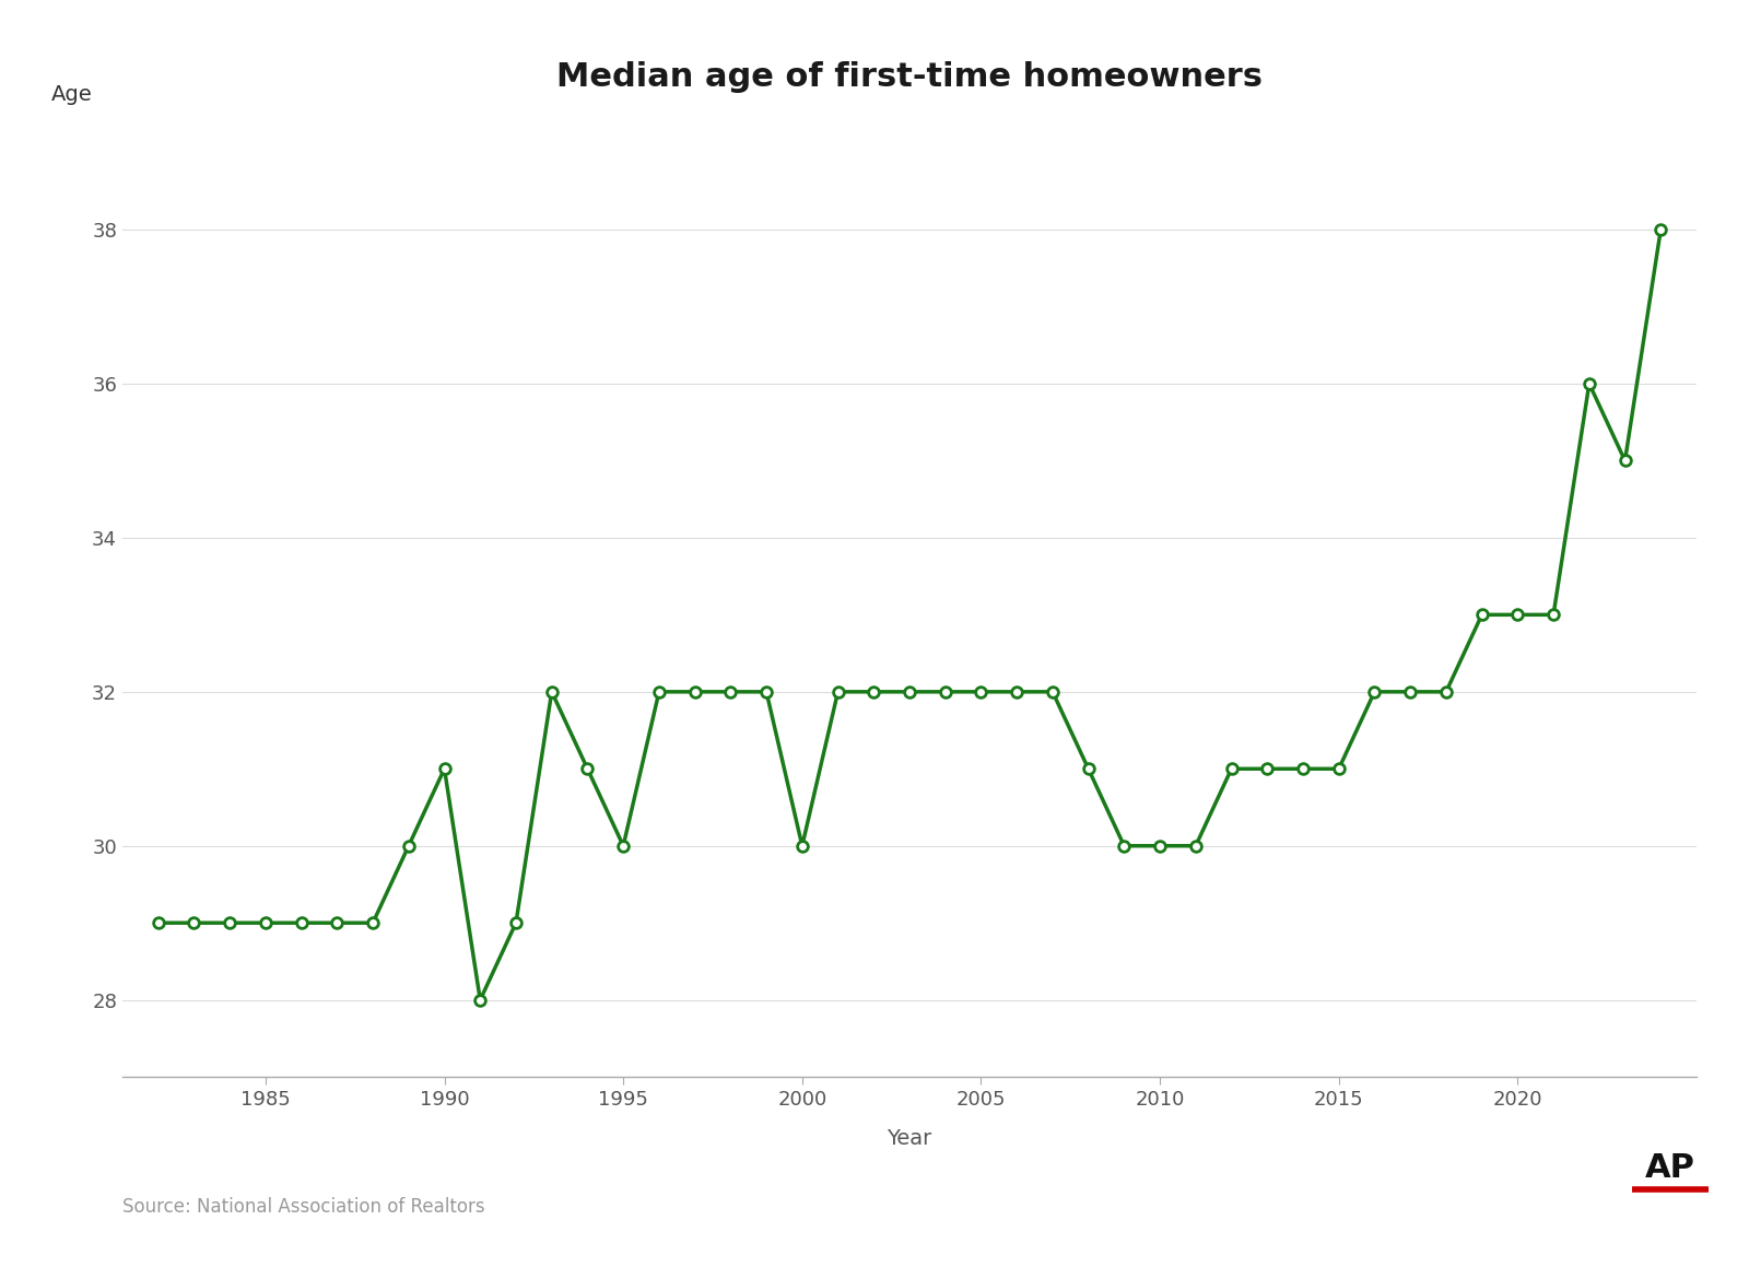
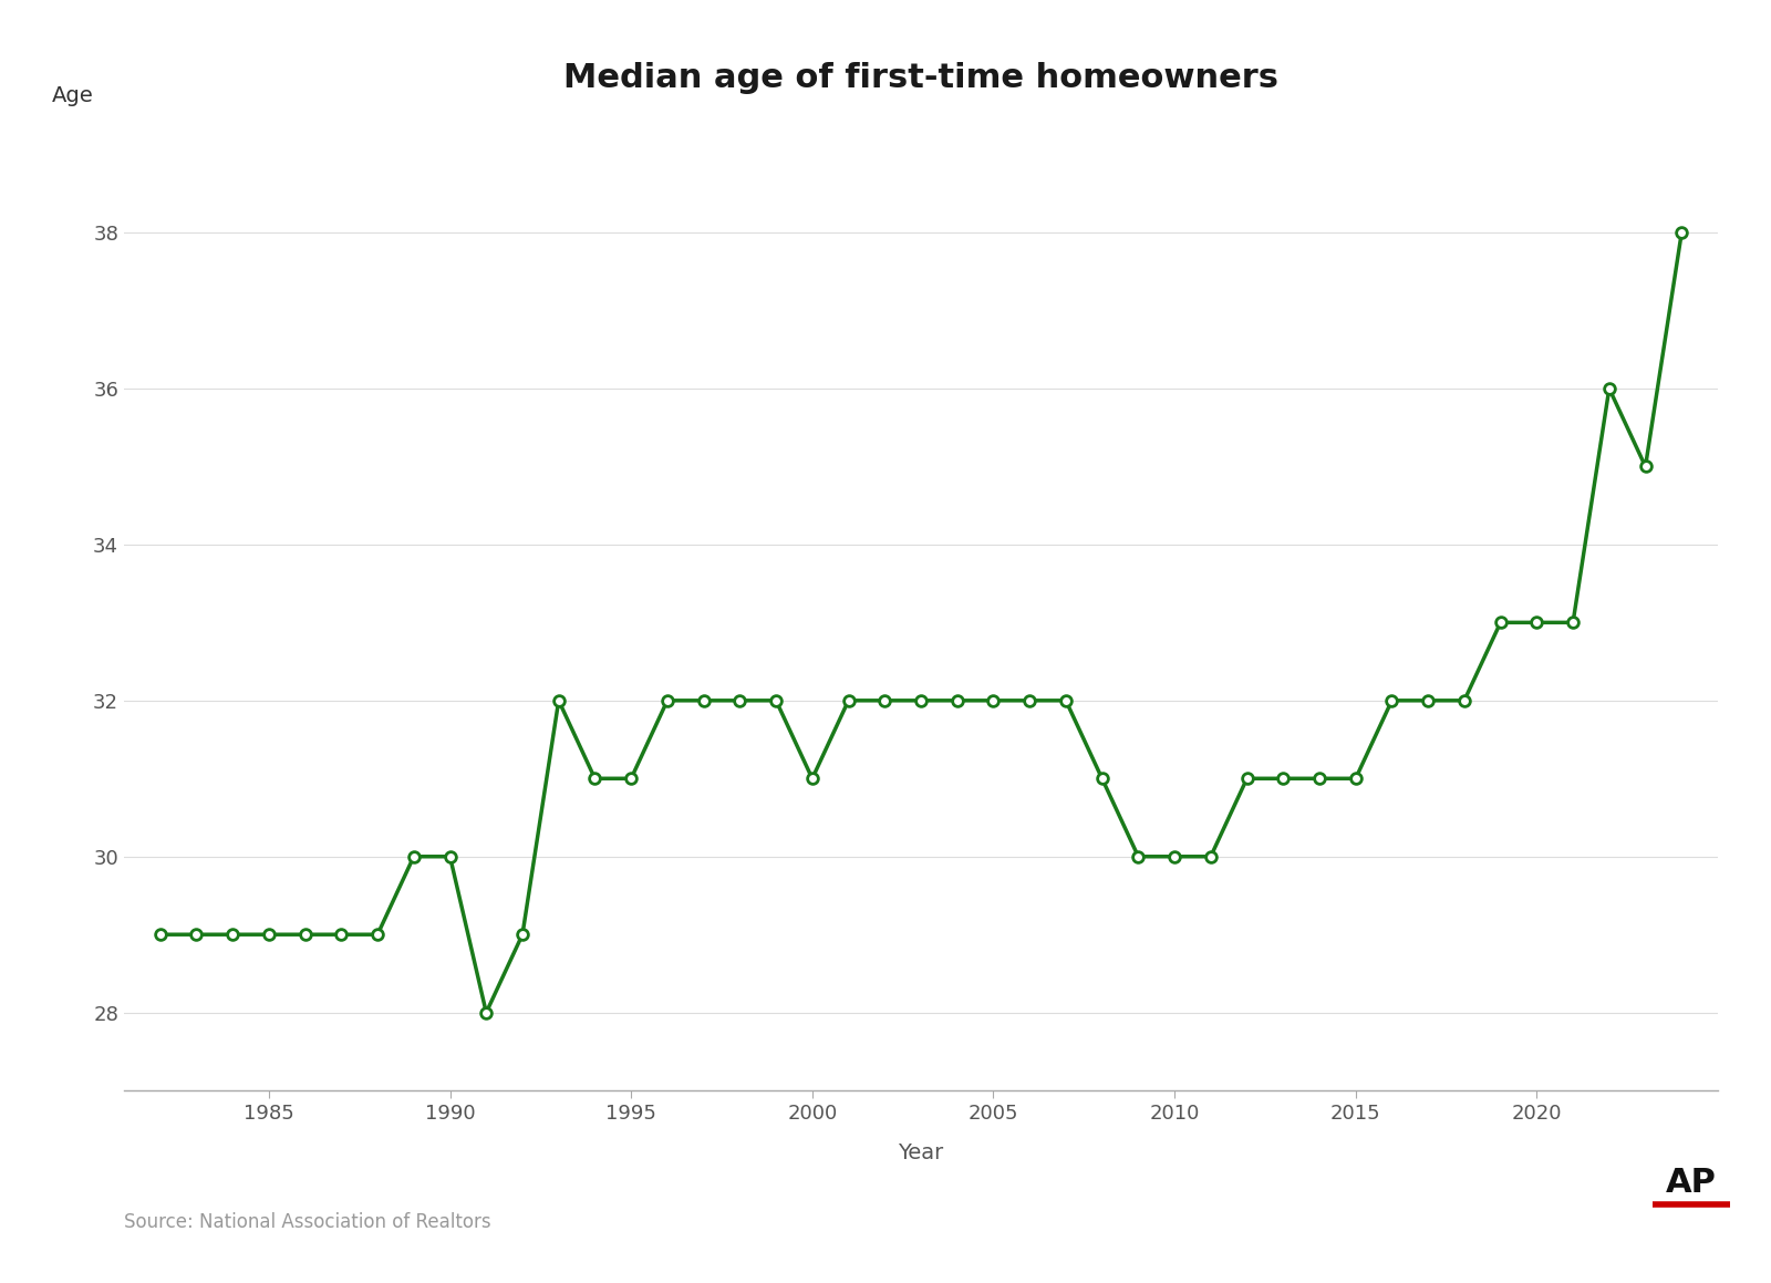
1990: 31 -> 30
1995: 30 -> 31
2000: 30 -> 31
